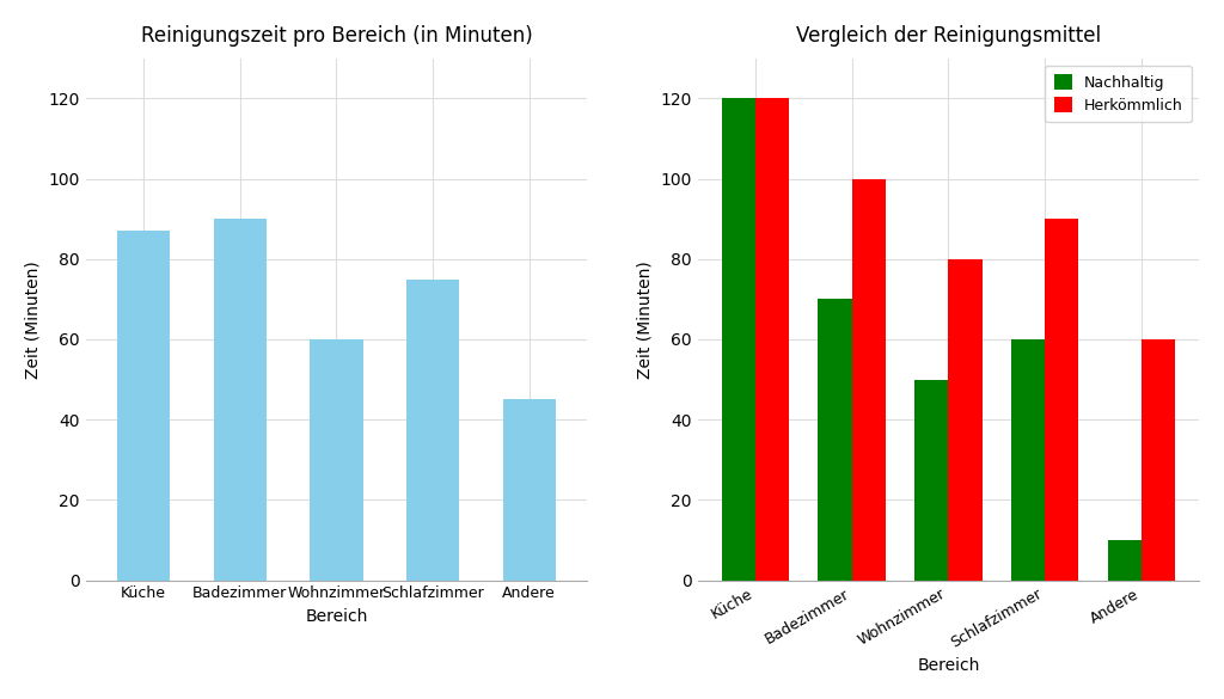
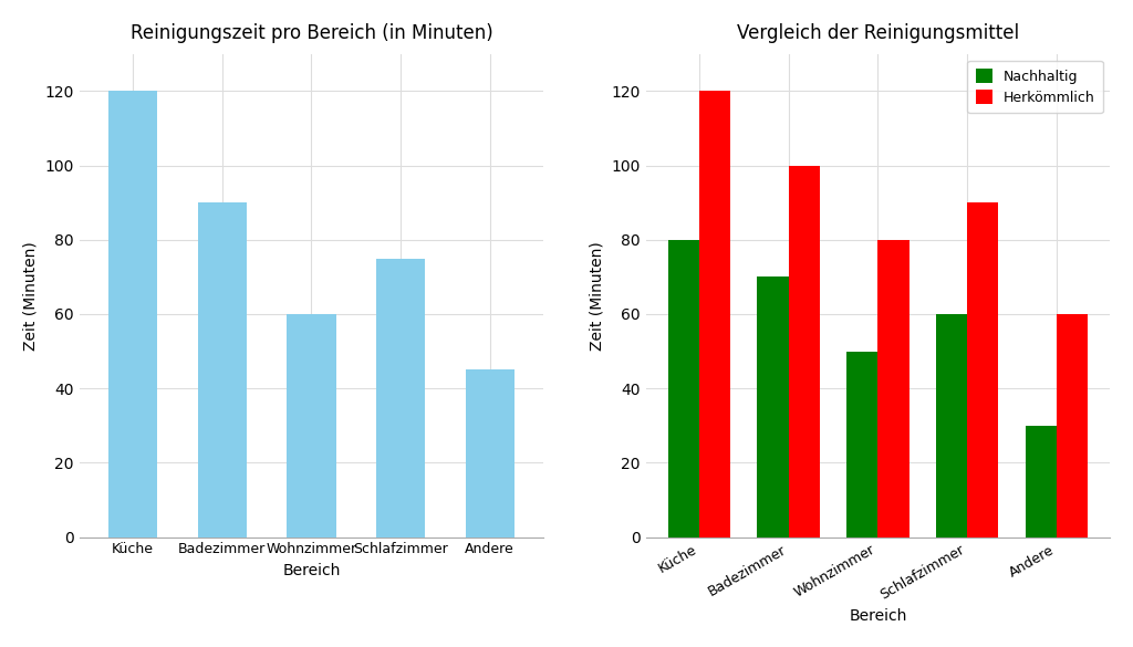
Reinigungszeit pro Bereich (in Minuten)/Küche: 87 -> 120
Vergleich der Reinigungsmittel/Nachhaltig/Küche: 120 -> 80
Vergleich der Reinigungsmittel/Nachhaltig/Andere: 10 -> 30
